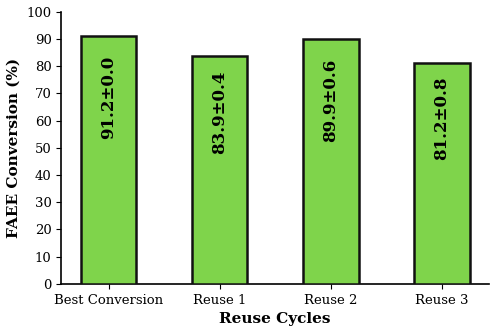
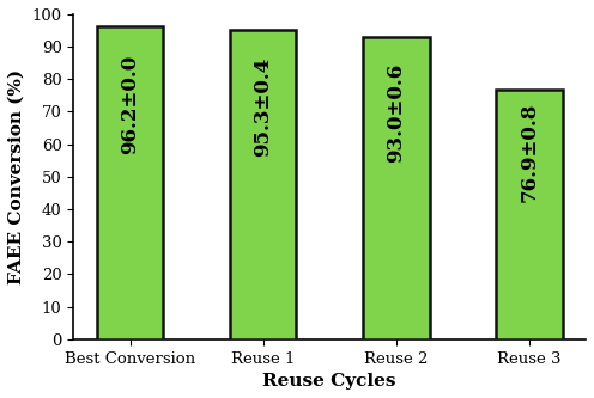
Best Conversion: 91.2 -> 96.2
Reuse 1: 83.9 -> 95.3
Reuse 2: 89.9 -> 93.0
Reuse 3: 81.2 -> 76.9
